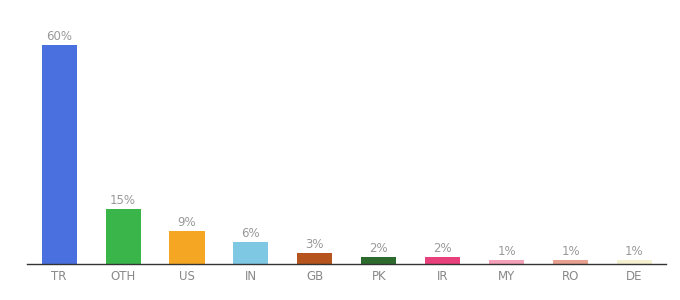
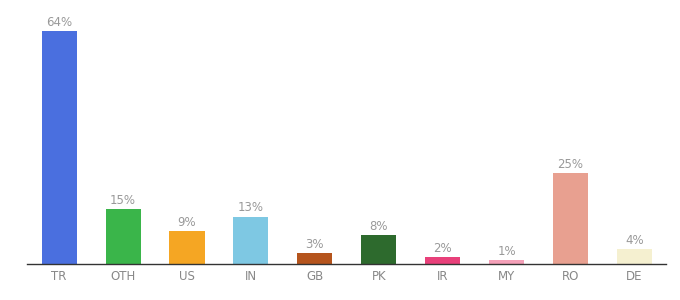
TR: 60% -> 64%
IN: 6% -> 13%
PK: 2% -> 8%
RO: 1% -> 25%
DE: 1% -> 4%
